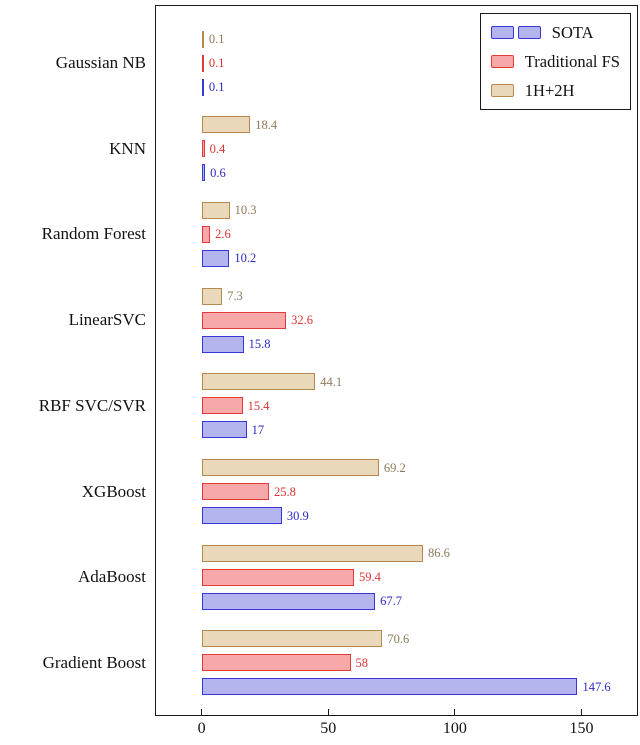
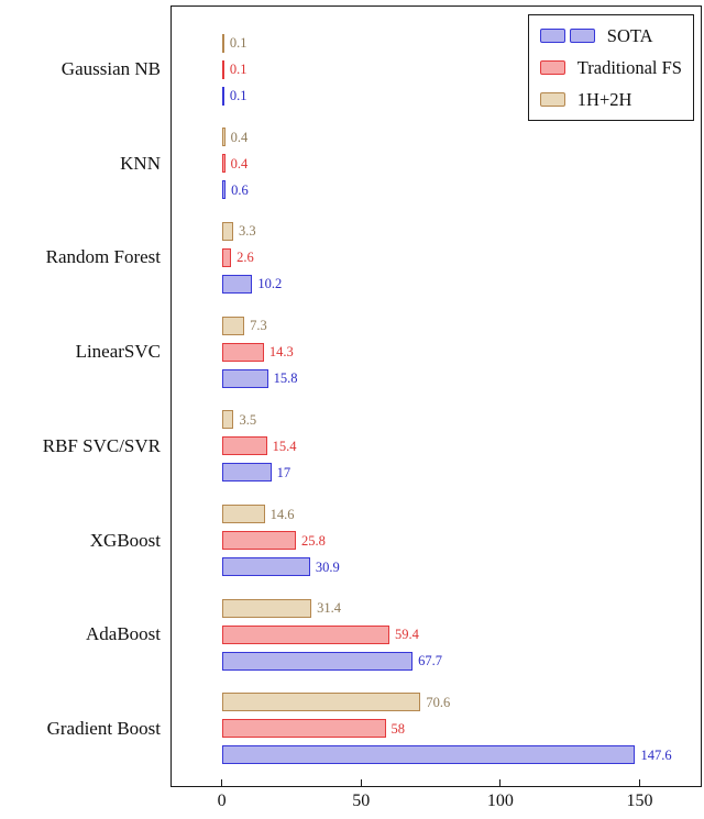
1H+2H/KNN: 18.4 -> 0.4
1H+2H/Random Forest: 10.3 -> 3.3
Traditional FS/LinearSVC: 32.6 -> 14.3
1H+2H/RBF SVC/SVR: 44.1 -> 3.5
1H+2H/XGBoost: 69.2 -> 14.6
1H+2H/AdaBoost: 86.6 -> 31.4
